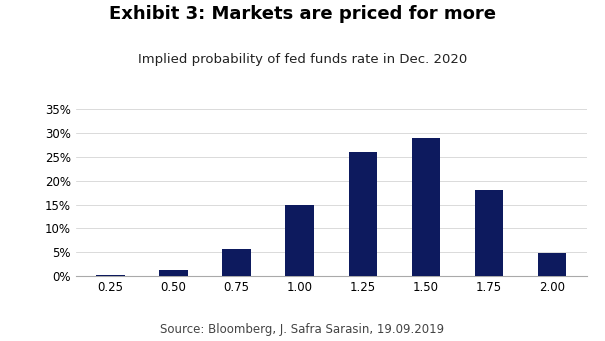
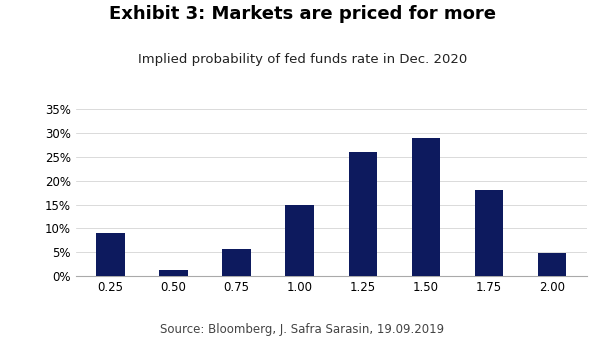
0.25: 0.3% -> 9.0%
